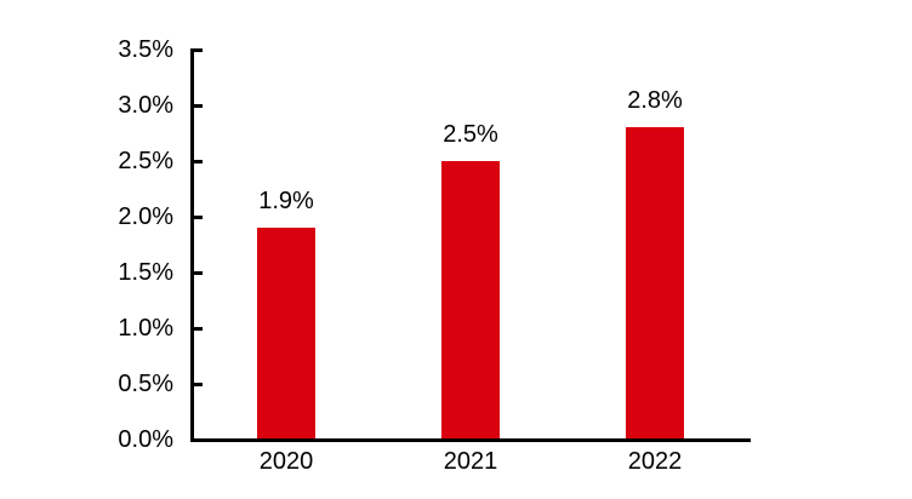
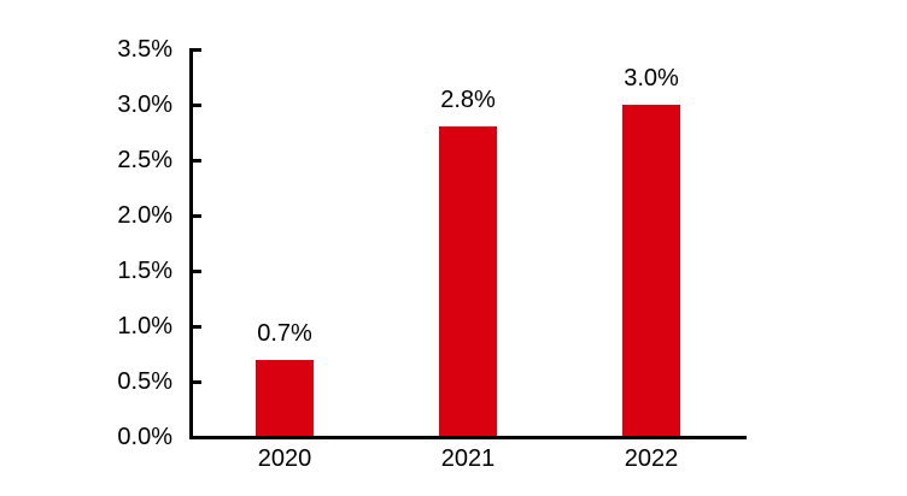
2020: 1.9% -> 0.7%
2021: 2.5% -> 2.8%
2022: 2.8% -> 3.0%
